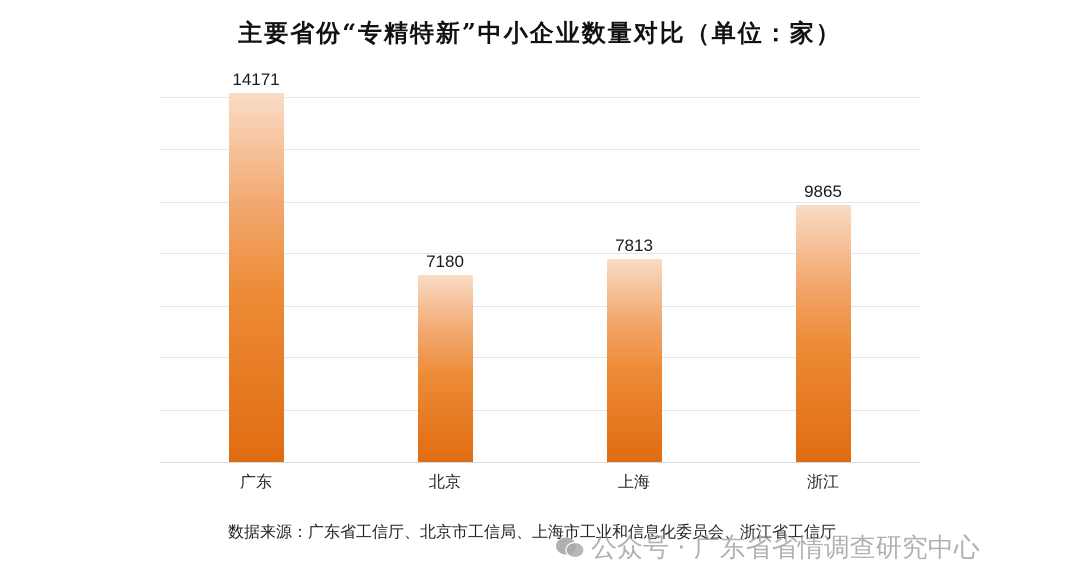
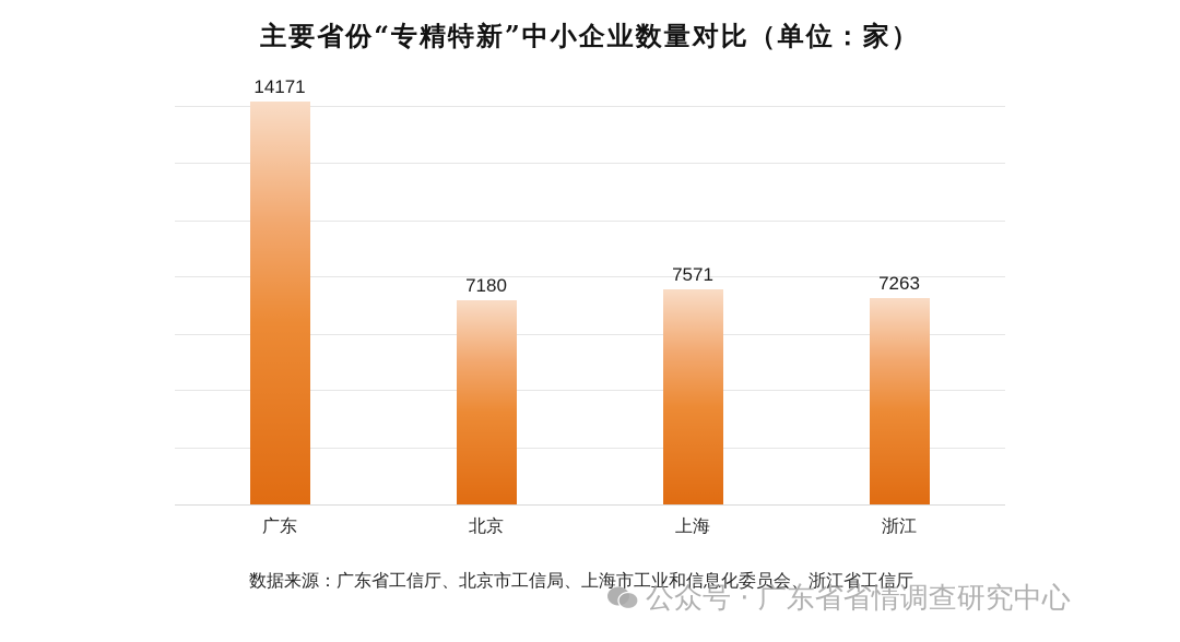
上海: 7813 -> 7571
浙江: 9865 -> 7263
